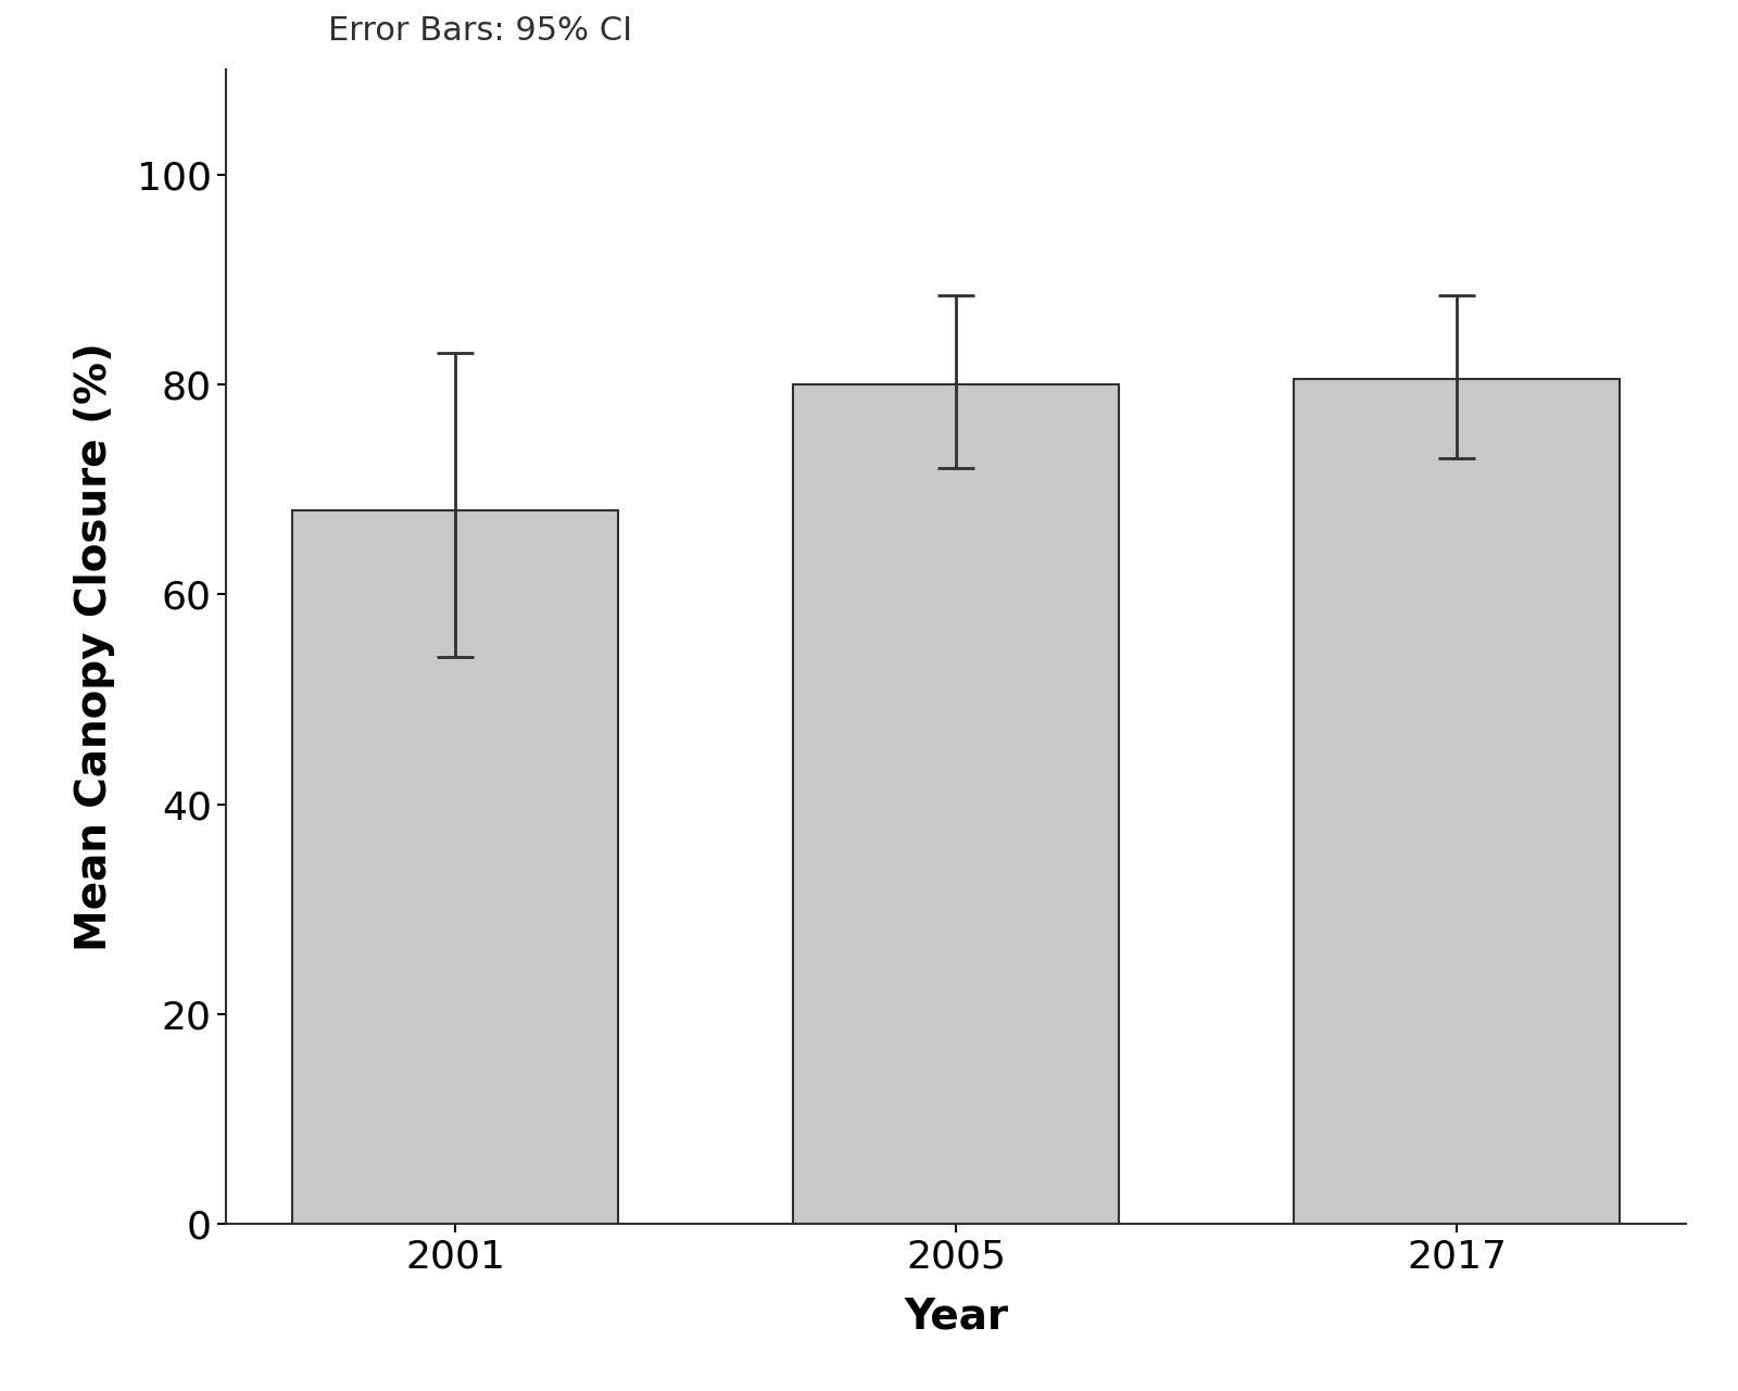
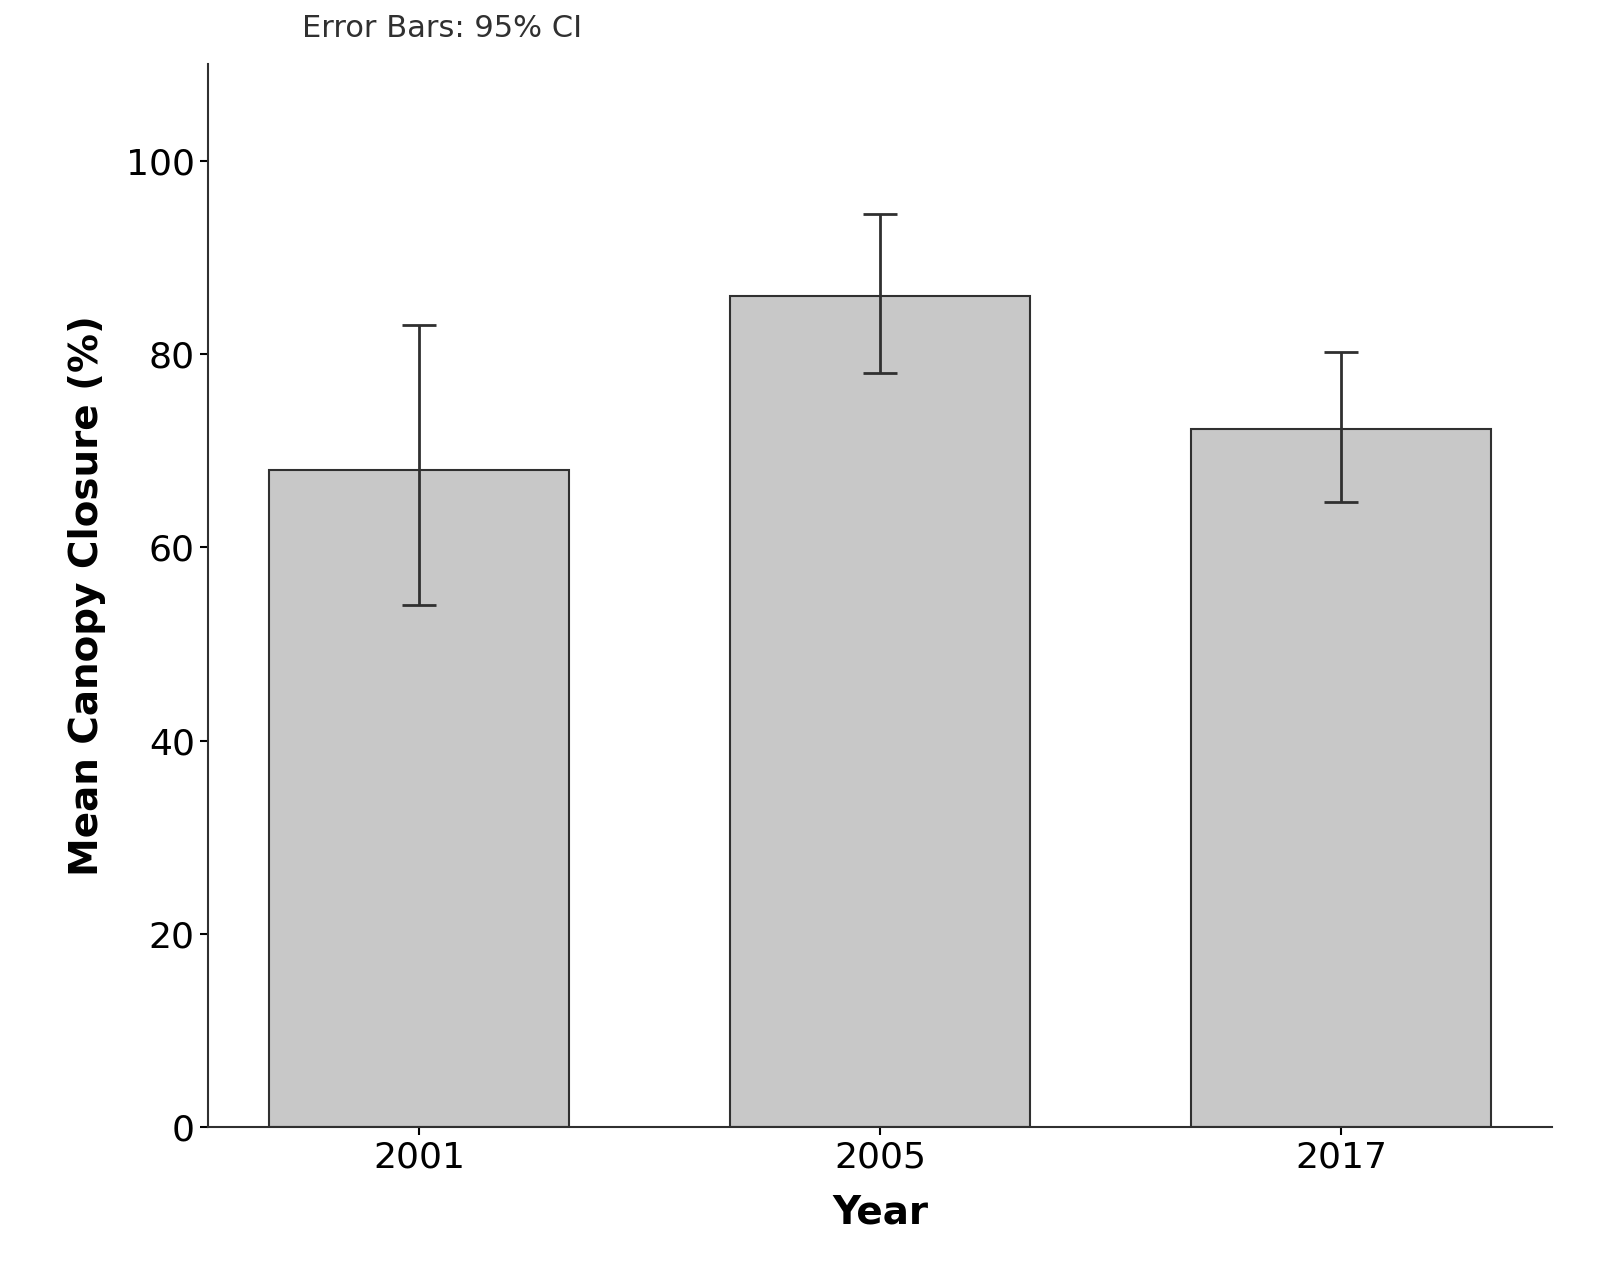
2005: 80.0 -> 86.0
2017: 80.5 -> 72.2
